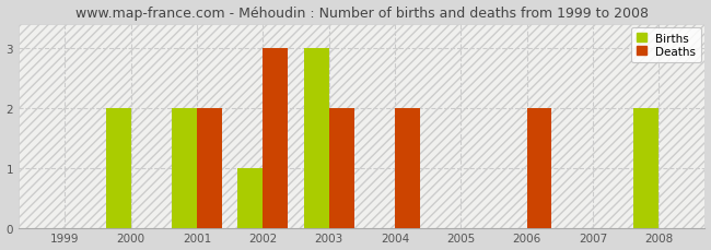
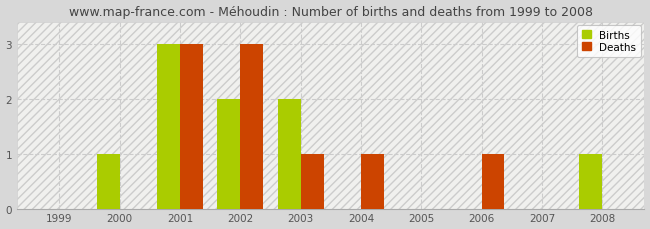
Births/2000: 2 -> 1
Births/2001: 2 -> 3
Deaths/2001: 2 -> 3
Births/2002: 1 -> 2
Births/2003: 3 -> 2
Deaths/2003: 2 -> 1
Deaths/2004: 2 -> 1
Deaths/2006: 2 -> 1
Births/2008: 2 -> 1
